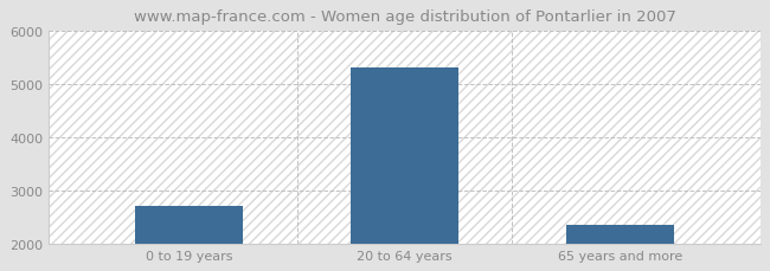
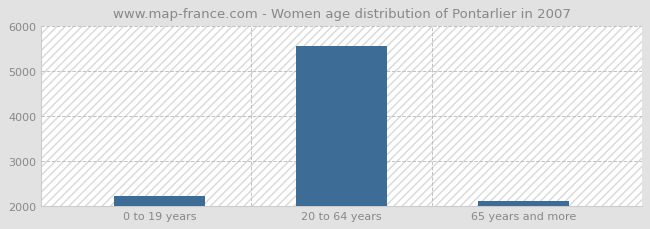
0 to 19 years: 2700 -> 2210
20 to 64 years: 5300 -> 5560
65 years and more: 2350 -> 2100
